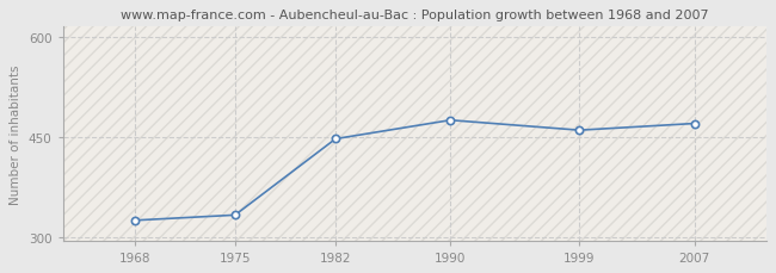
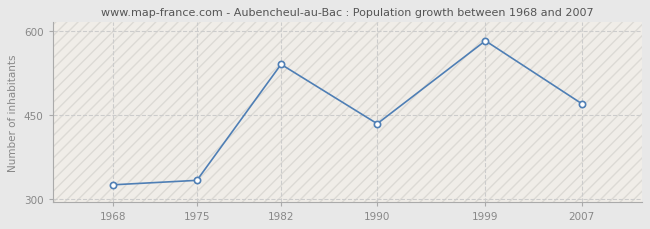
1982: 447 -> 540
1990: 475 -> 434
1999: 460 -> 582
